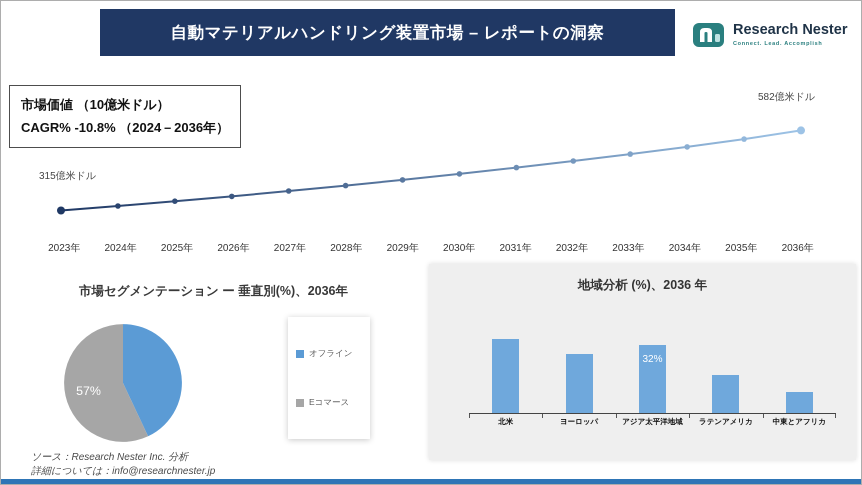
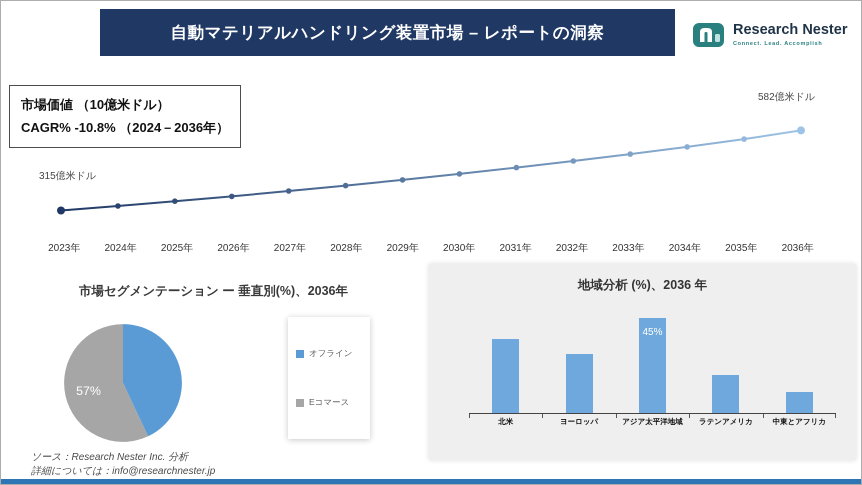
地域分析 (%)、2036 年/アジア太平洋地域: 32% -> 45%
